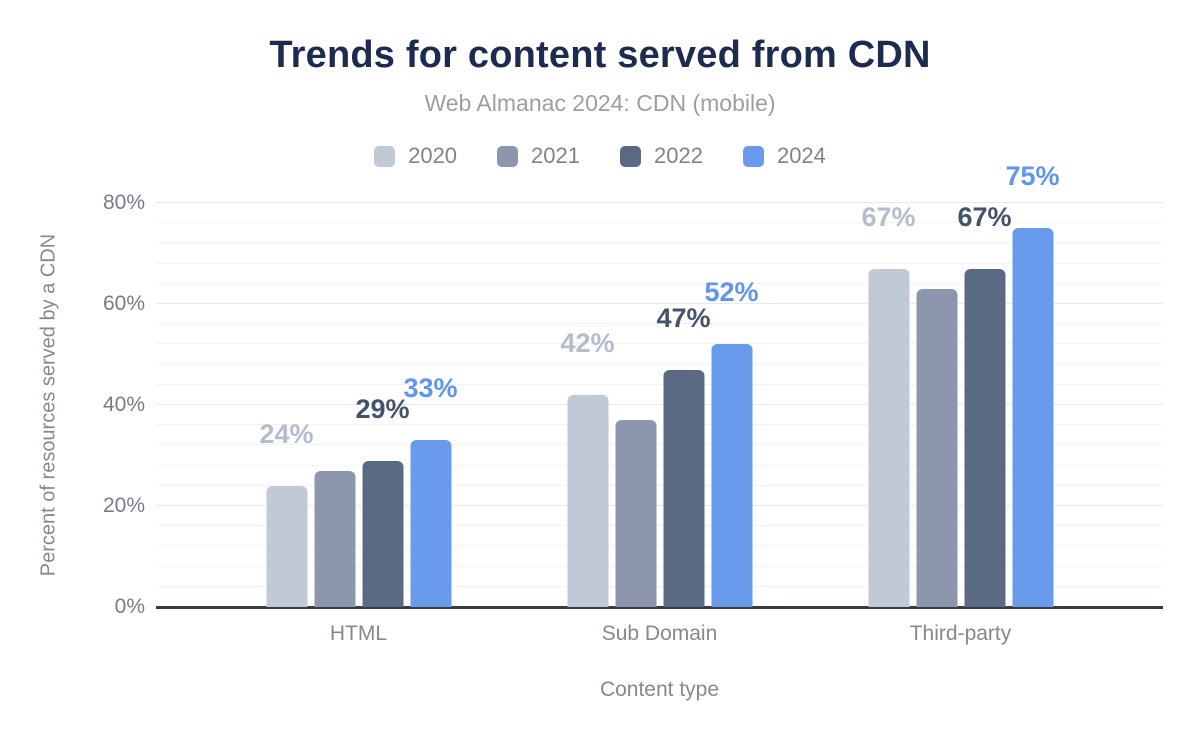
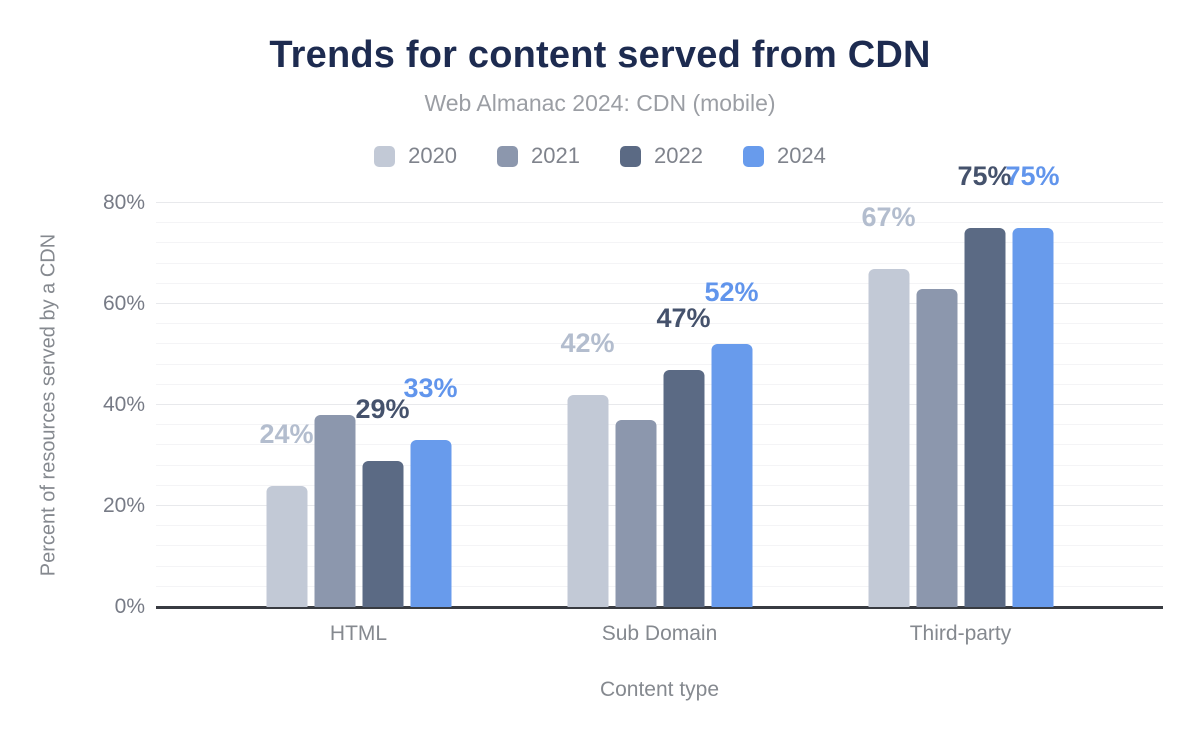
2021/HTML: 27% -> 38%
2022/Third-party: 67% -> 75%
